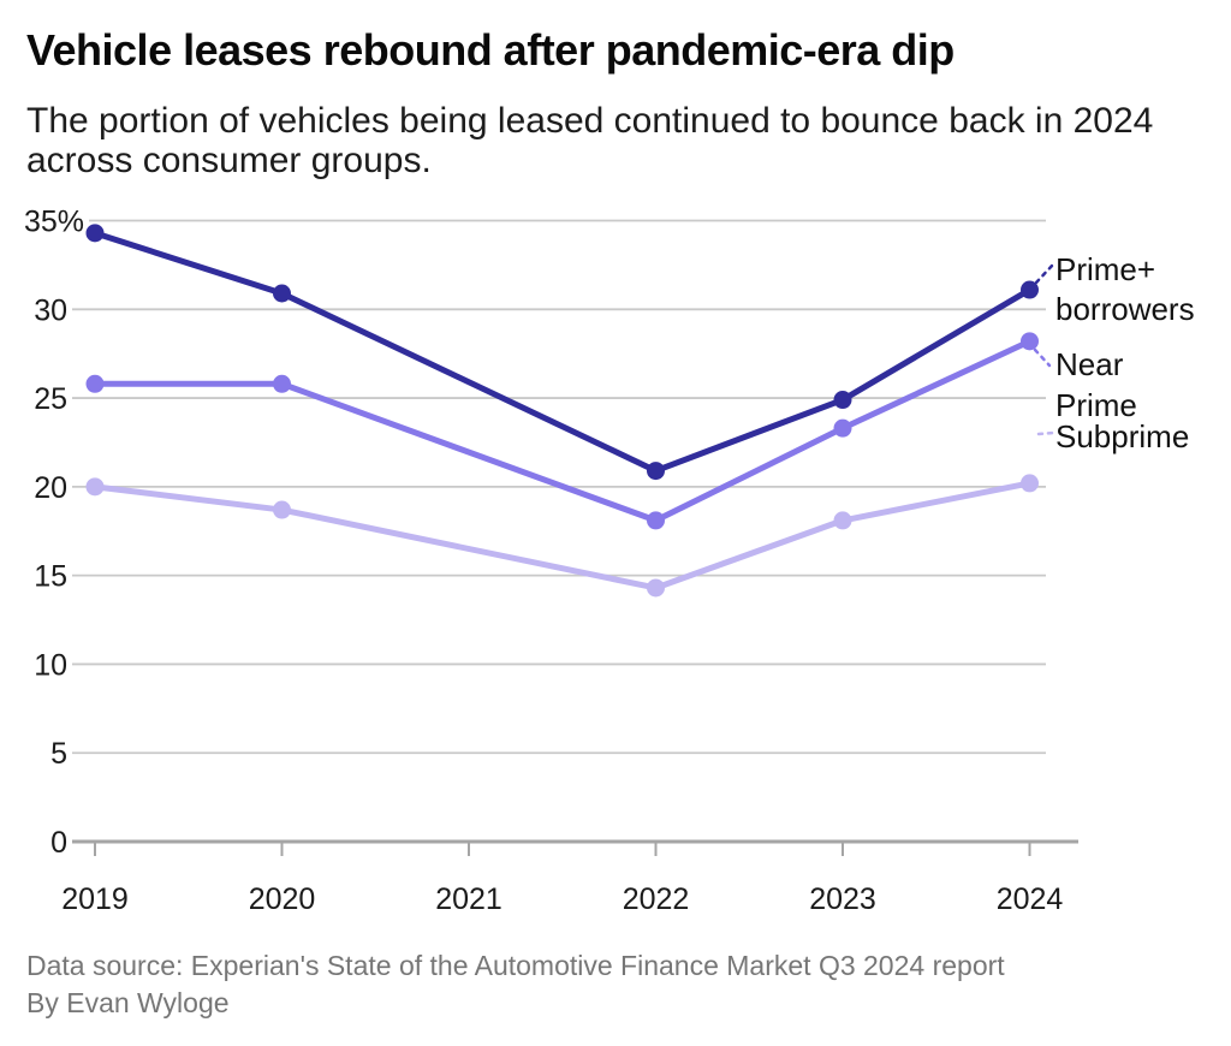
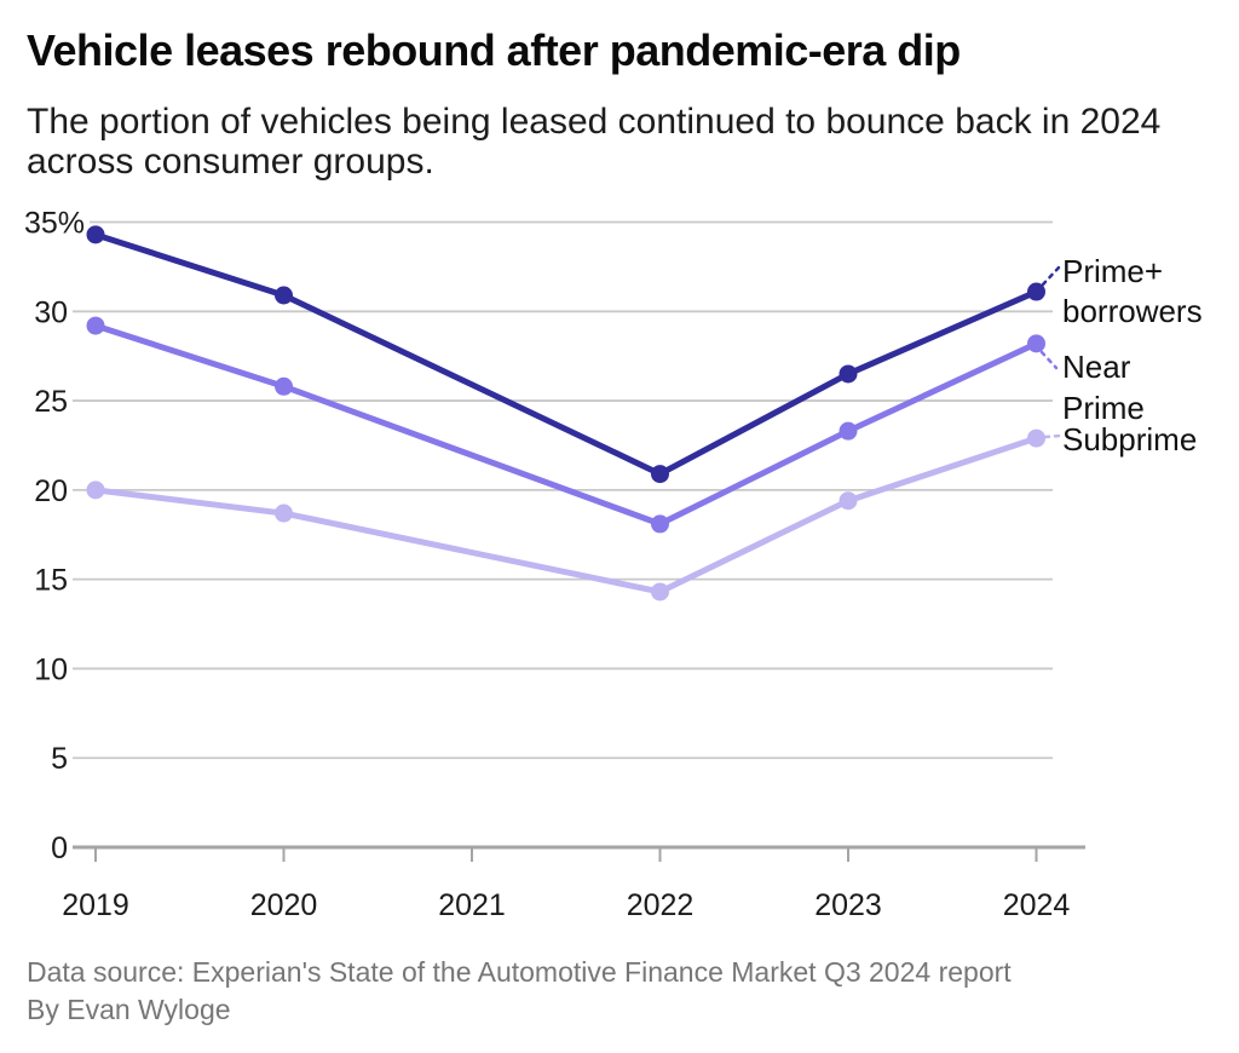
Near Prime/2019: 25.8 -> 29.2
Prime+ borrowers/2023: 24.9 -> 26.5
Subprime/2023: 18.1 -> 19.4
Subprime/2024: 20.2 -> 22.9
